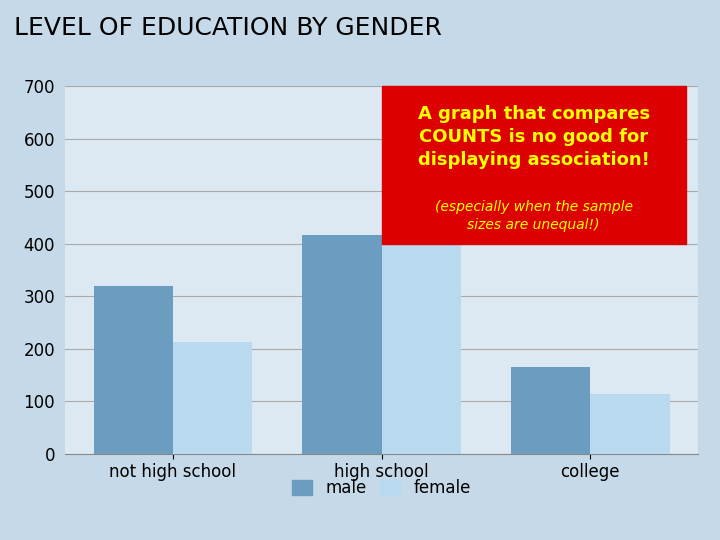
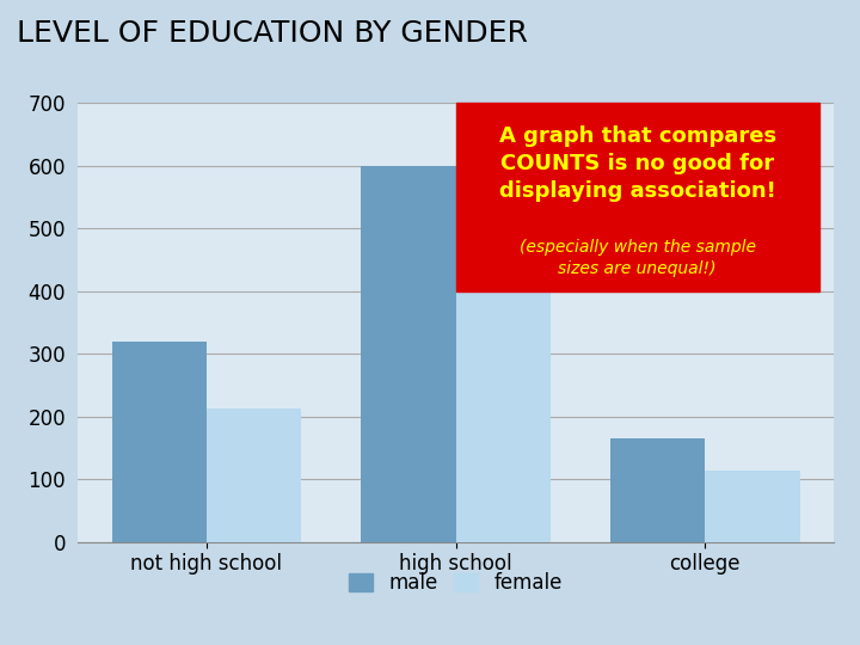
male/high school: 416 -> 600
